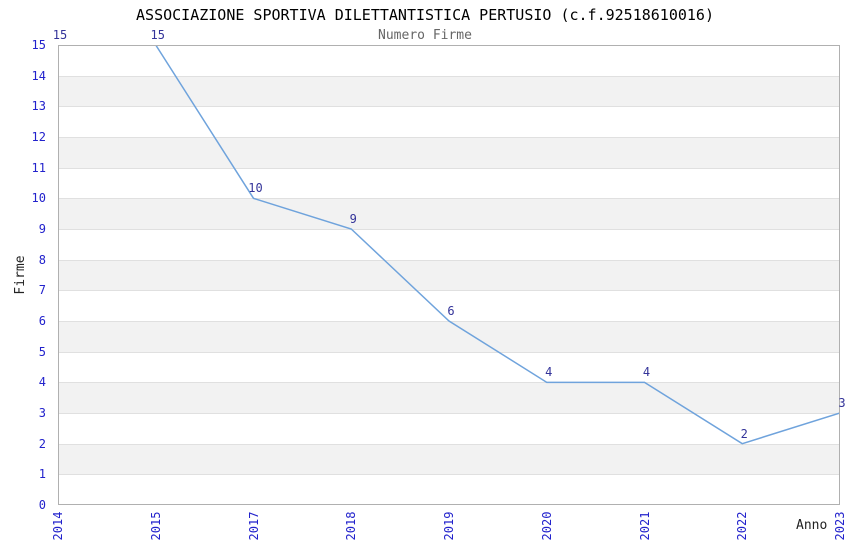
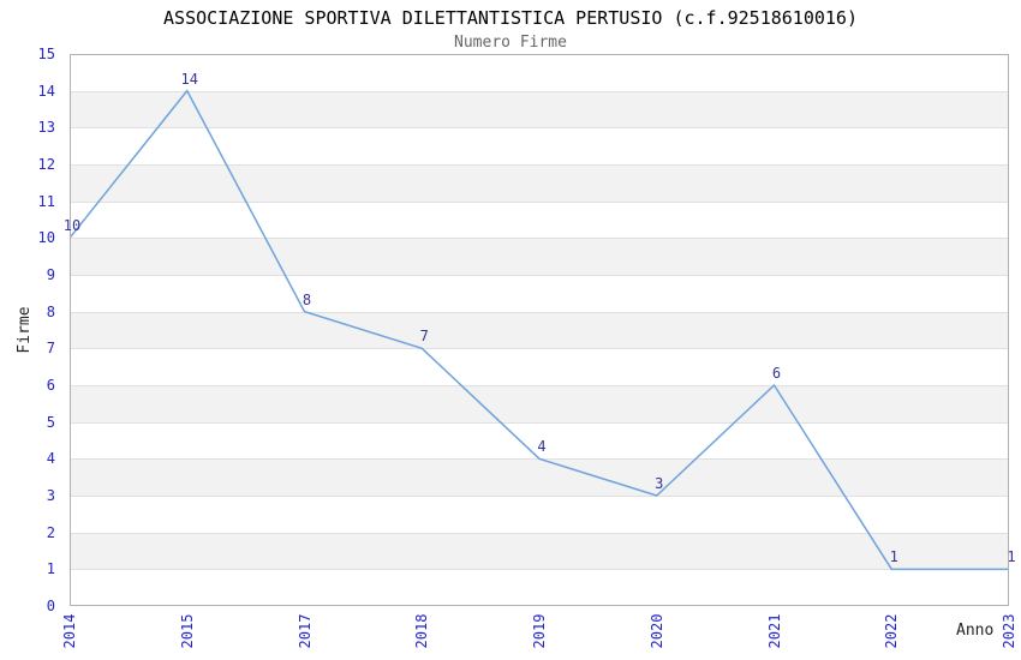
2014: 15 -> 10
2015: 15 -> 14
2017: 10 -> 8
2018: 9 -> 7
2019: 6 -> 4
2020: 4 -> 3
2021: 4 -> 6
2022: 2 -> 1
2023: 3 -> 1
